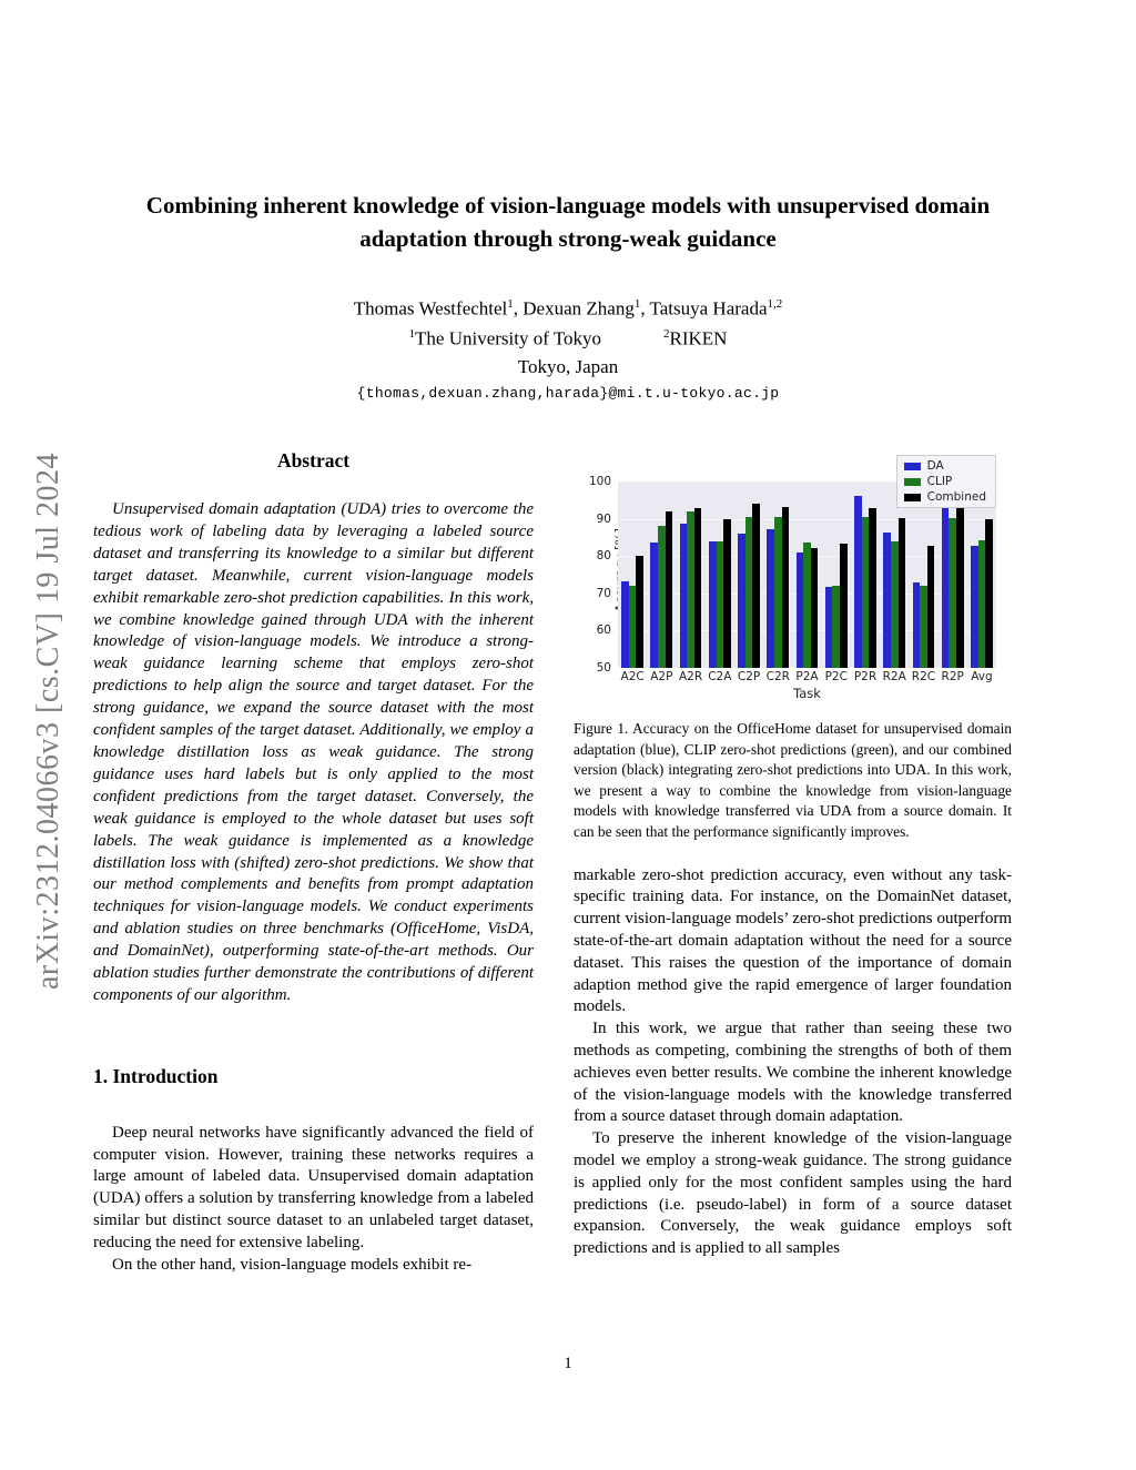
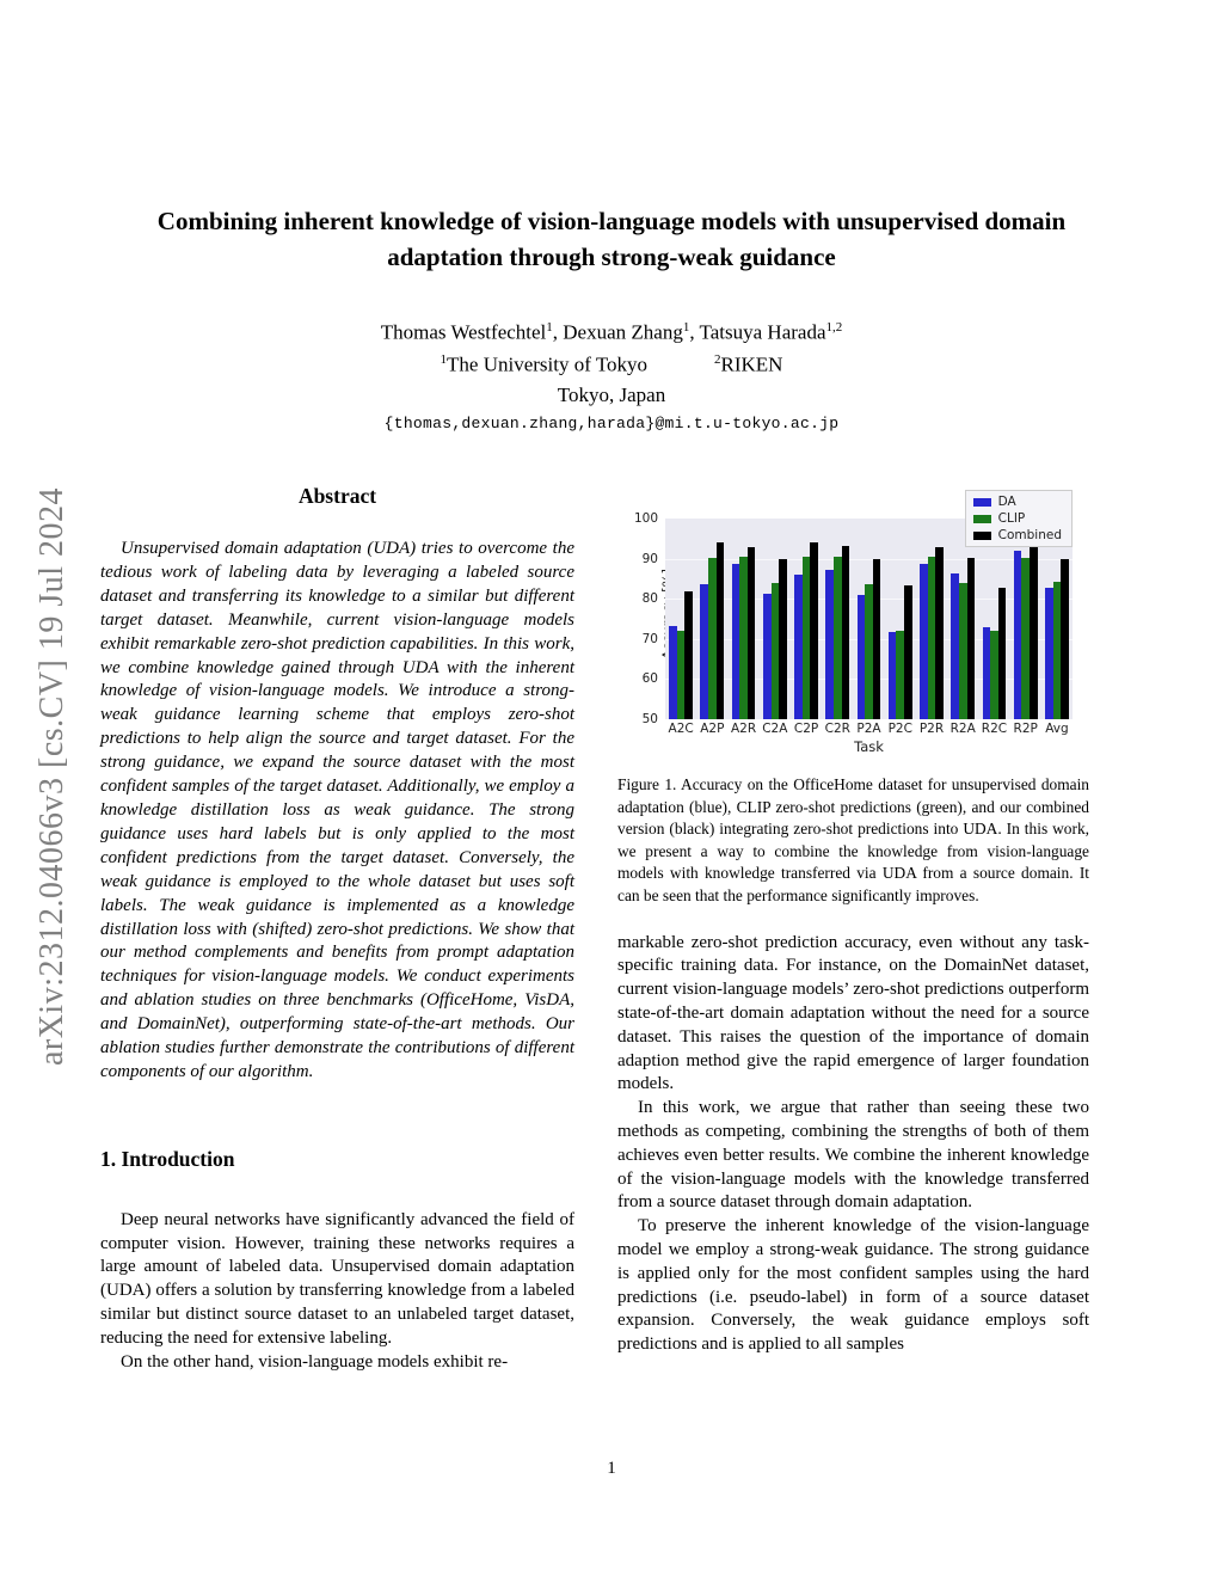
Combined/A2C: 80 -> 82
CLIP/A2P: 88 -> 90
Combined/A2P: 92 -> 94
CLIP/A2R: 92 -> 90
DA/C2A: 84 -> 81
Combined/P2A: 82 -> 90
DA/P2R: 96 -> 89
DA/R2P: 94 -> 92
